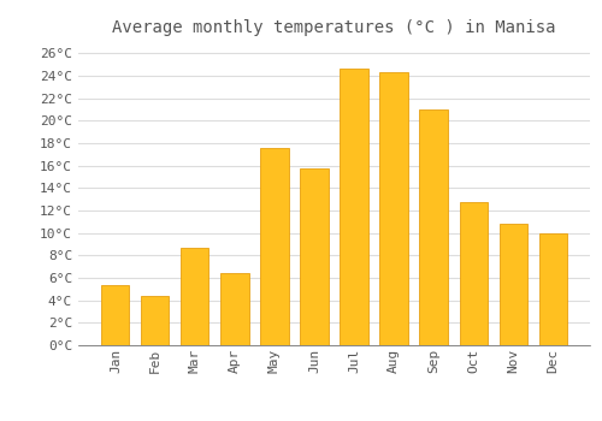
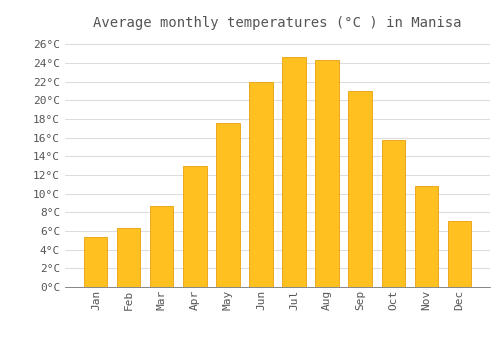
Feb: 4.4°C -> 6.3°C
Apr: 6.4°C -> 13.0°C
Jun: 15.8°C -> 22.0°C
Oct: 12.8°C -> 15.7°C
Dec: 10.0°C -> 7.1°C
